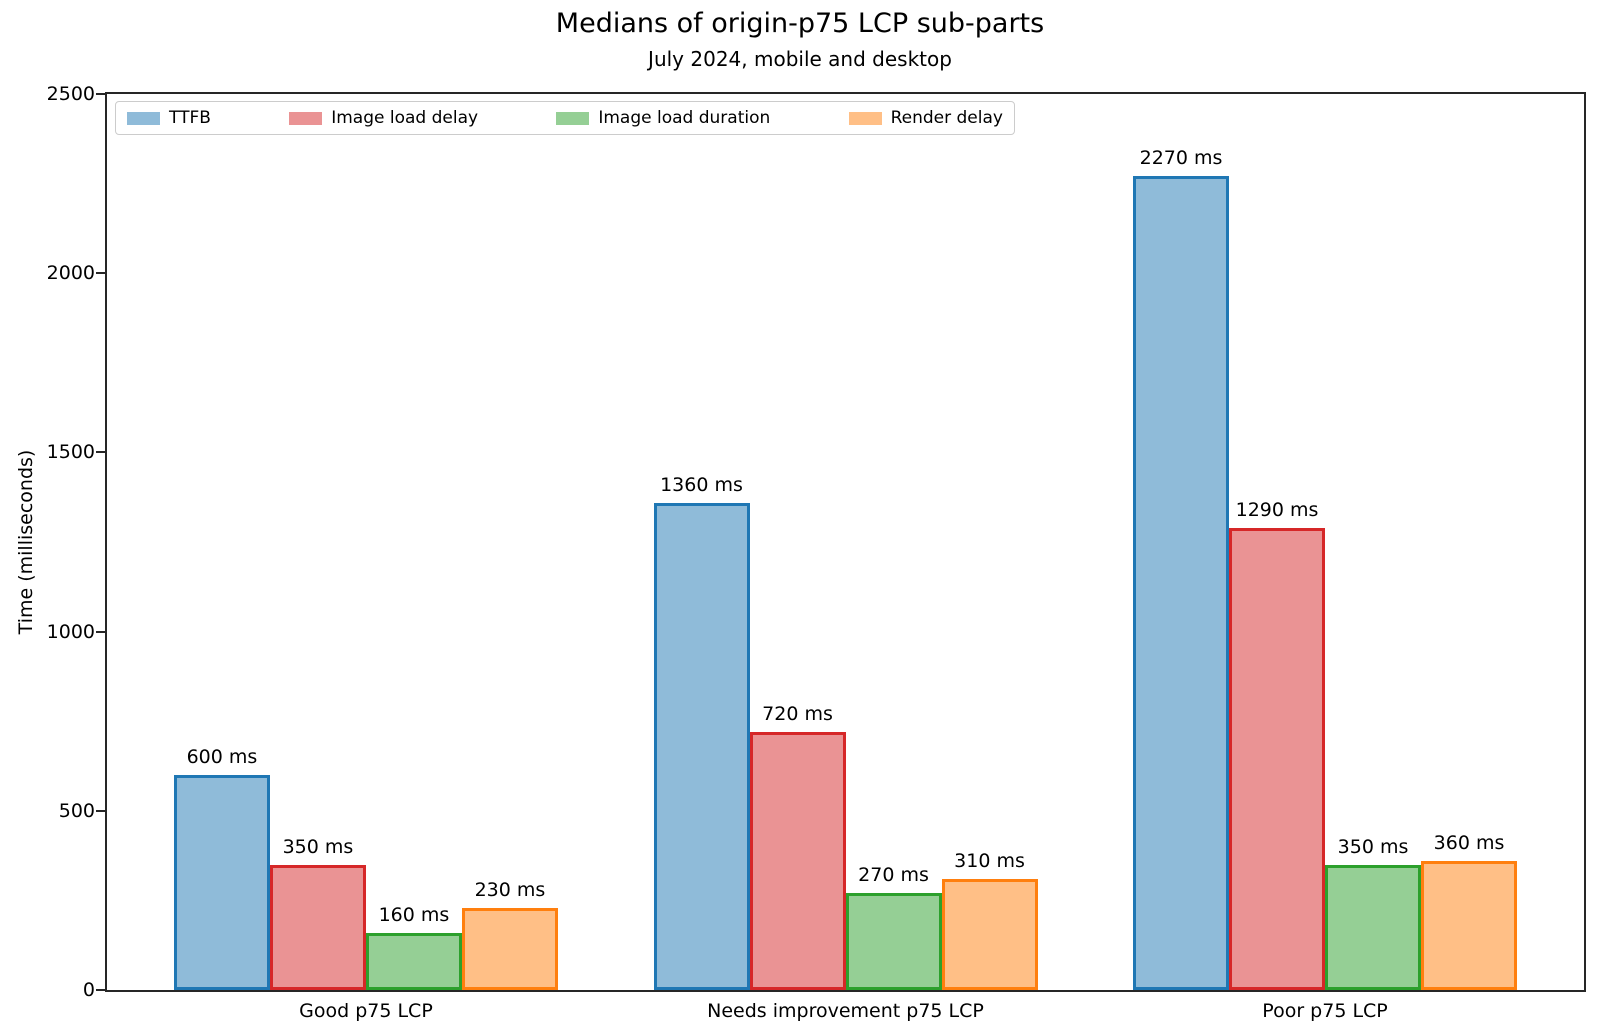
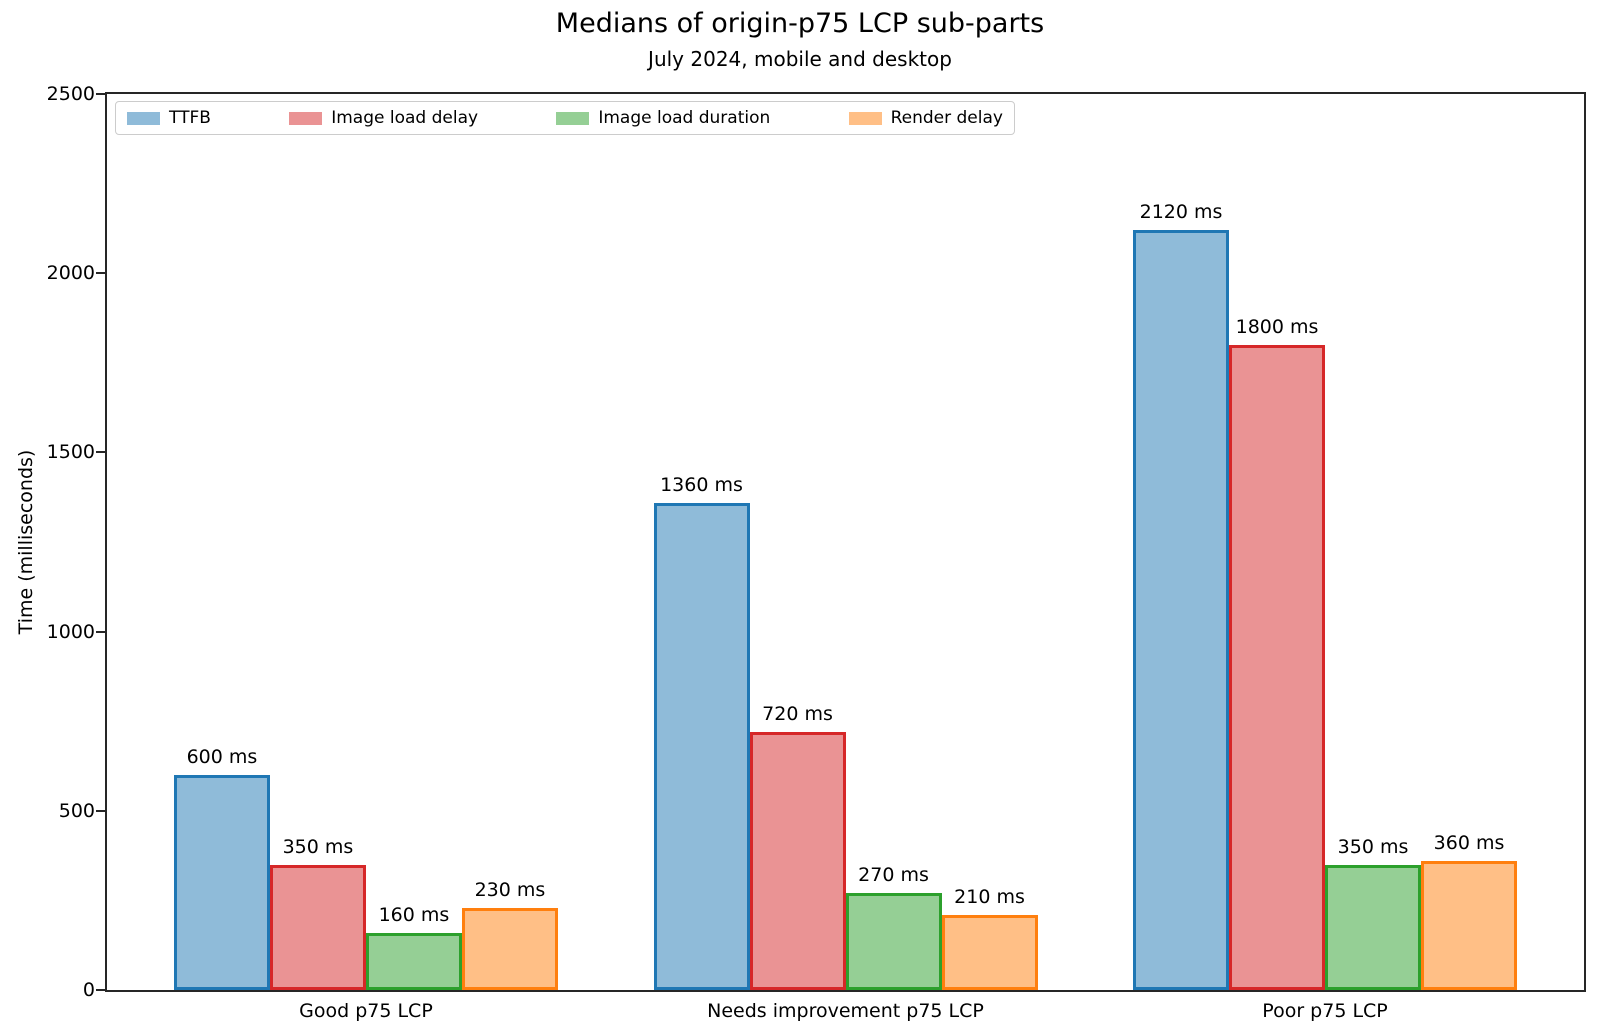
Render delay/Needs improvement p75 LCP: 310 -> 210
TTFB/Poor p75 LCP: 2270 -> 2120
Image load delay/Poor p75 LCP: 1290 -> 1800
